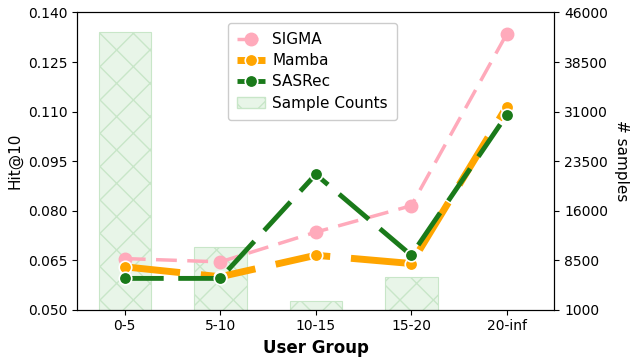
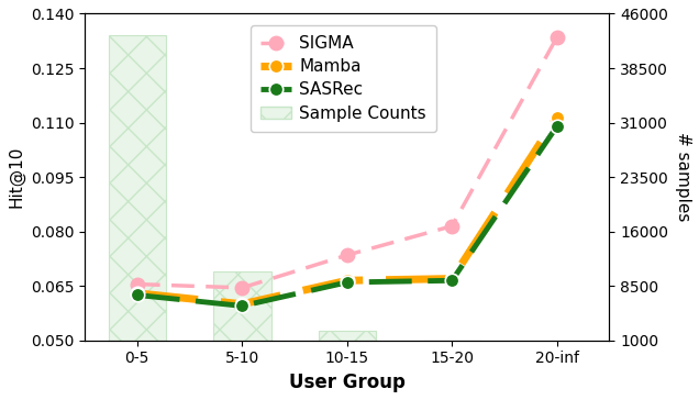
SASRec/0-5: 0.0595 -> 0.0625
SASRec/10-15: 0.0910 -> 0.0660
Mamba/15-20: 0.0640 -> 0.0670
Sample Counts/15-20: 6000 -> 900
